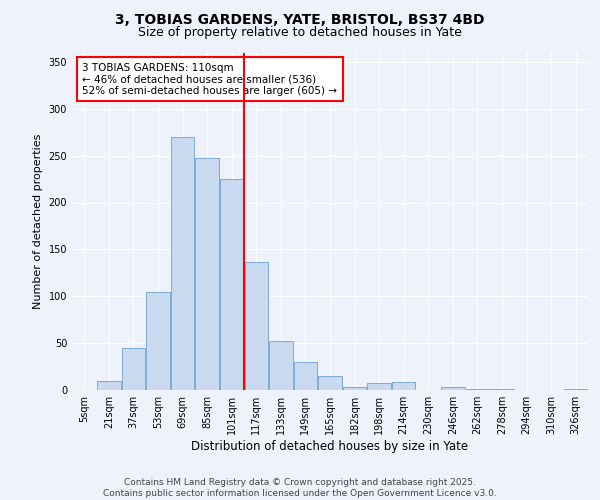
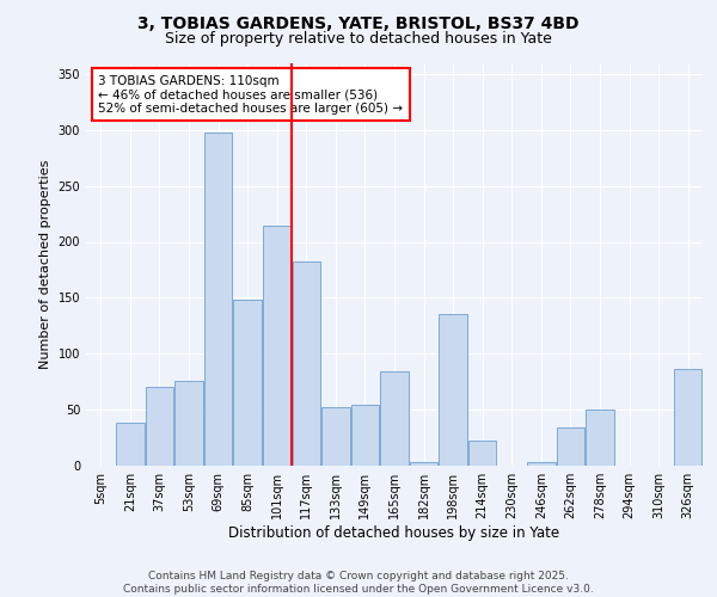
21sqm: 10 -> 38
37sqm: 45 -> 70
53sqm: 105 -> 76
69sqm: 270 -> 298
85sqm: 248 -> 148
101sqm: 225 -> 214
117sqm: 137 -> 182
149sqm: 30 -> 54
165sqm: 15 -> 84
198sqm: 7 -> 136
214sqm: 9 -> 22
262sqm: 1 -> 34
278sqm: 1 -> 50
326sqm: 1 -> 86
